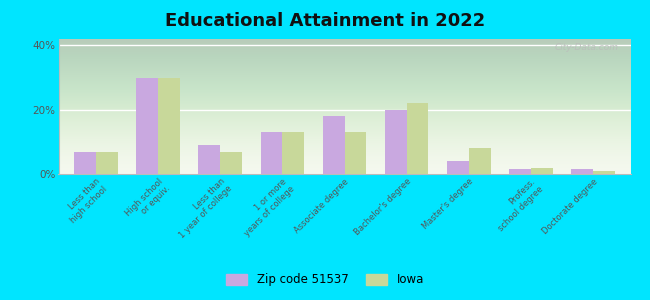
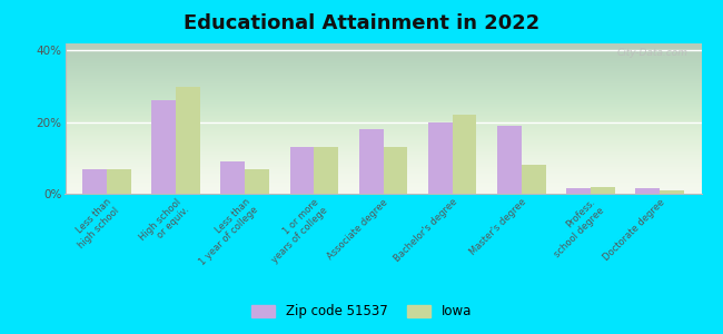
Zip code 51537/High school or equiv.: 30.0% -> 26.0%
Zip code 51537/Master's degree: 4.0% -> 19.0%
